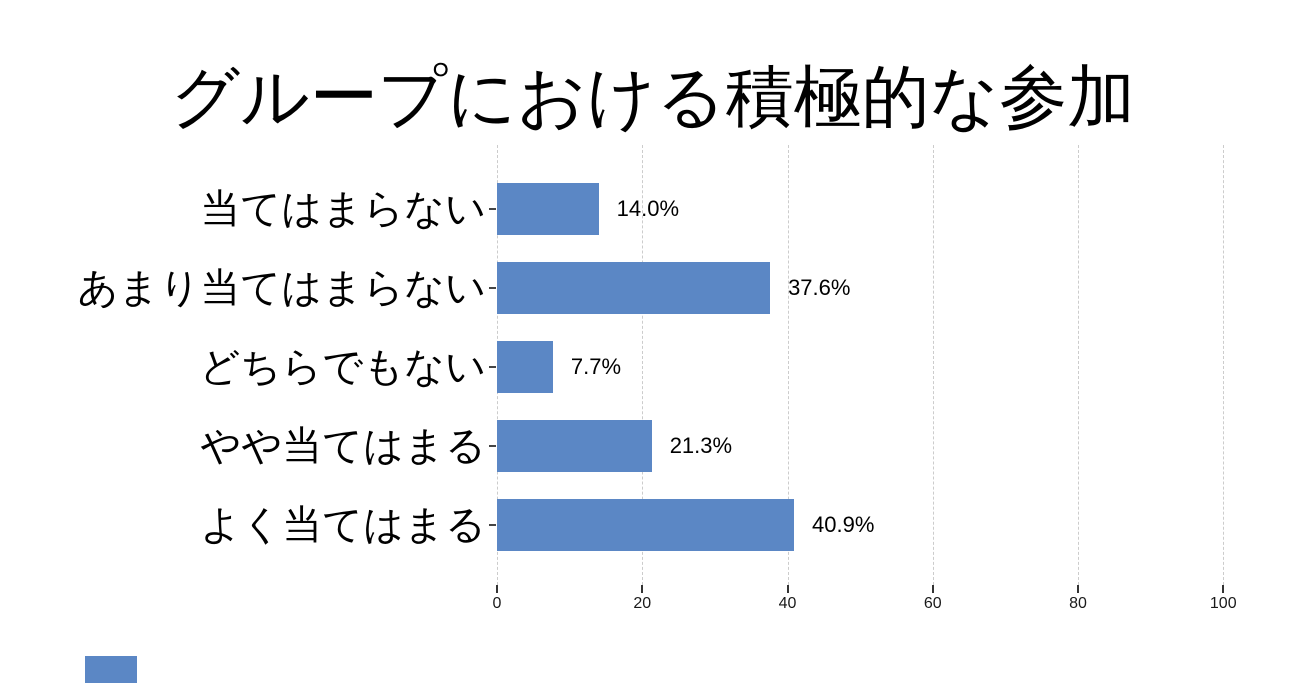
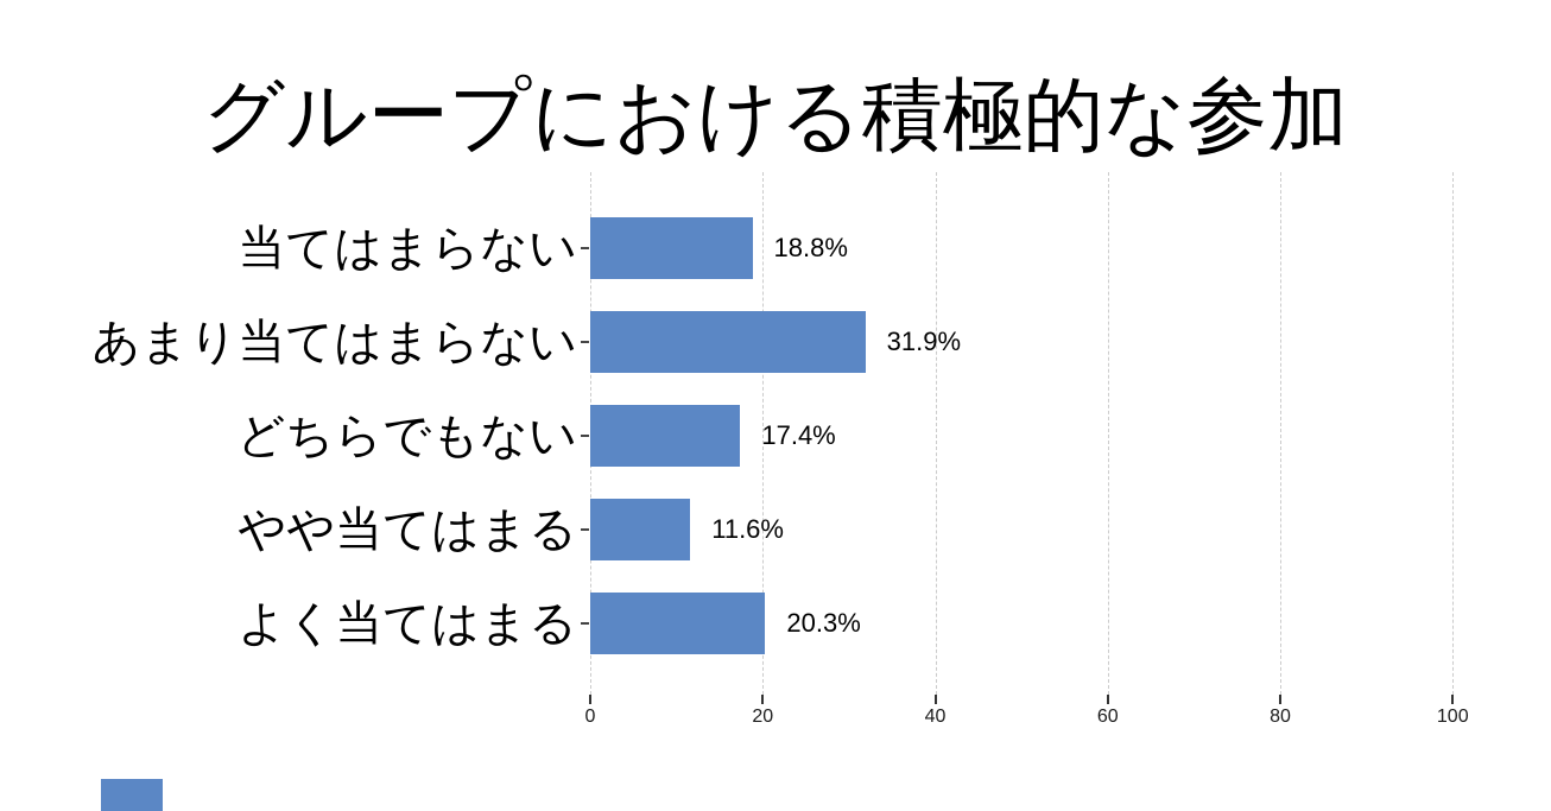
当てはまらない: 14.0% -> 18.8%
あまり当てはまらない: 37.6% -> 31.9%
どちらでもない: 7.7% -> 17.4%
やや当てはまる: 21.3% -> 11.6%
よく当てはまる: 40.9% -> 20.3%
